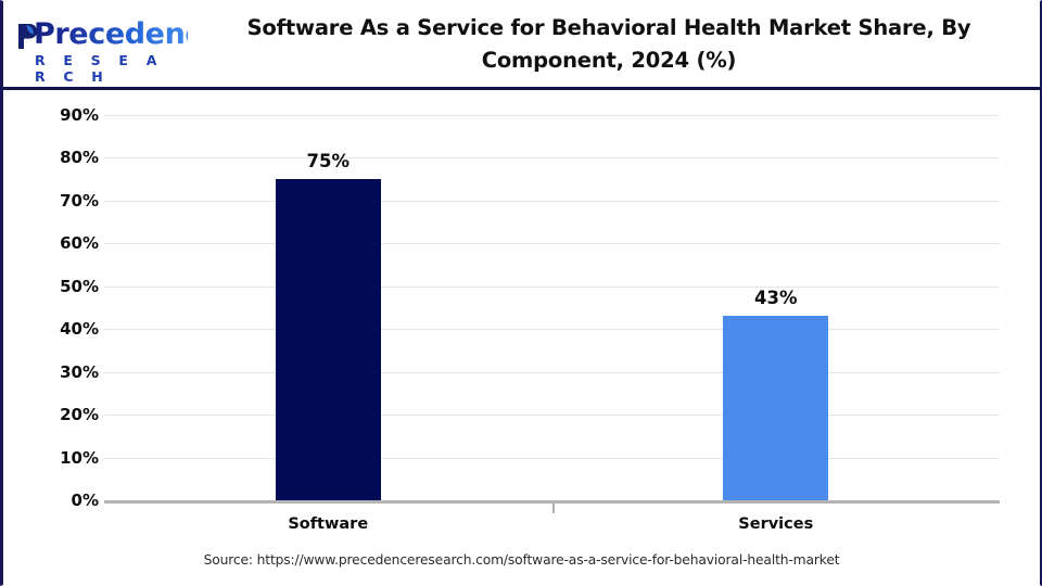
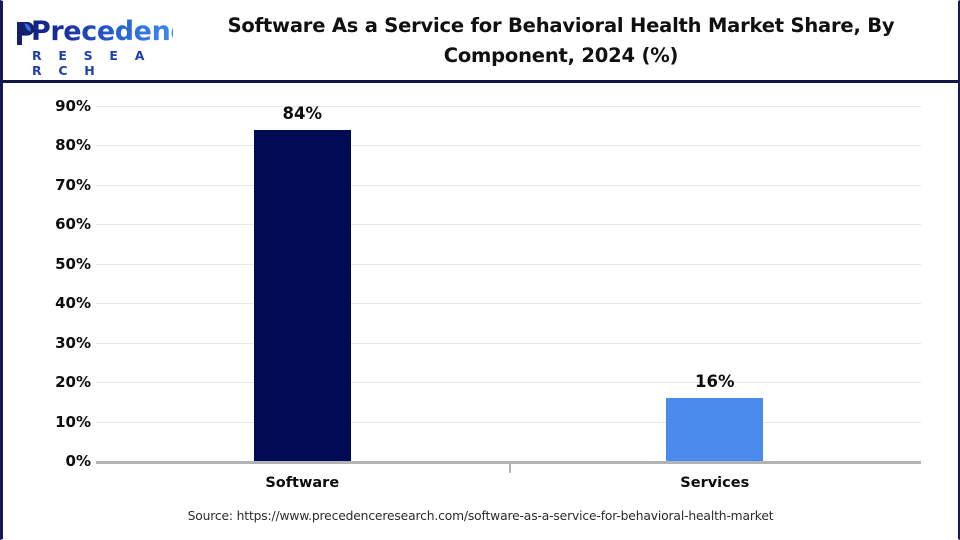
Software: 75% -> 84%
Services: 43% -> 16%
